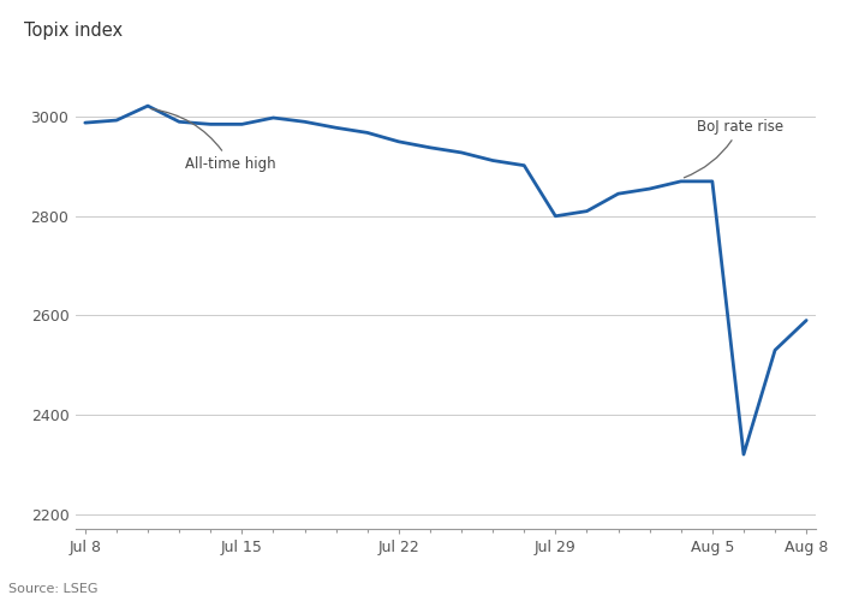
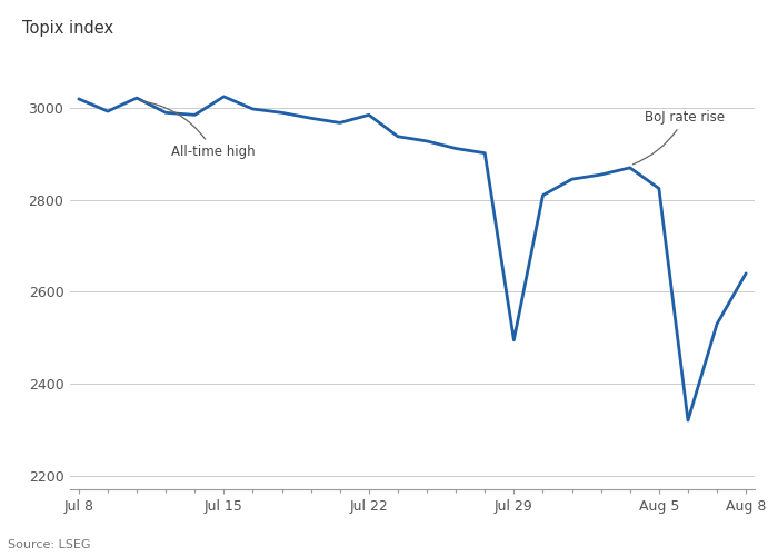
Jul 8: 2988 -> 3020
Jul 15: 2985 -> 3025
Jul 22: 2950 -> 2985
Jul 29: 2800 -> 2495
Aug 5: 2870 -> 2825
Aug 8: 2590 -> 2640
